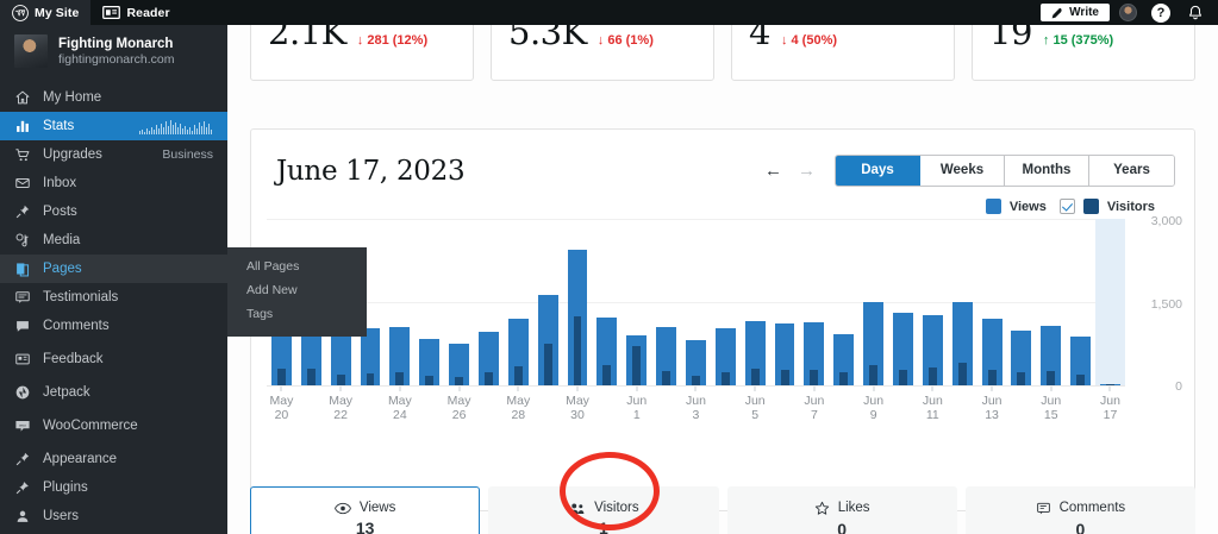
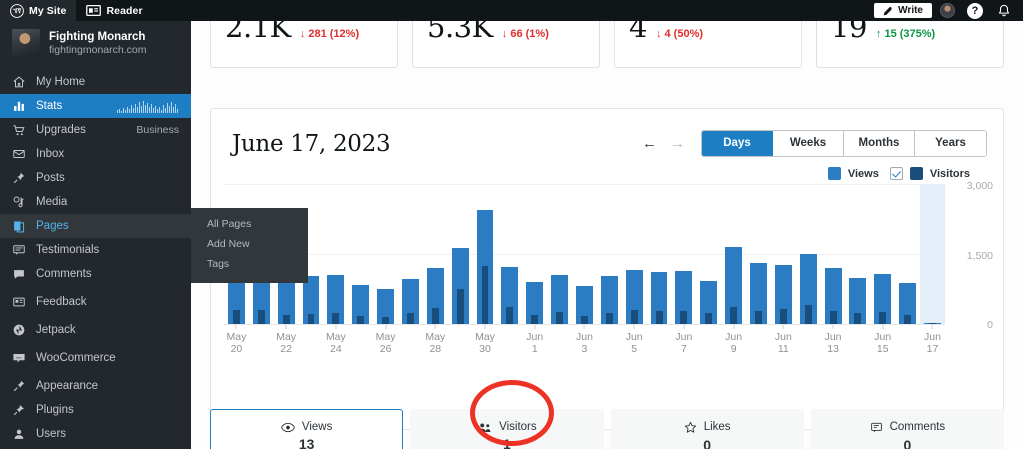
Visitors/Jun 1: 700 -> 200
Views/Jun 9: 1500 -> 1700
